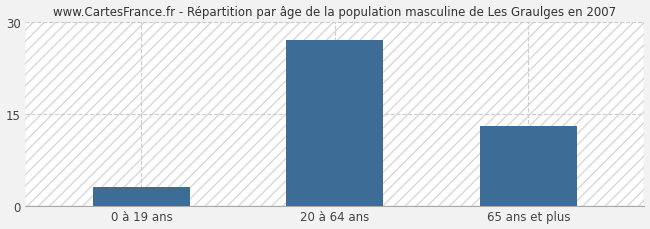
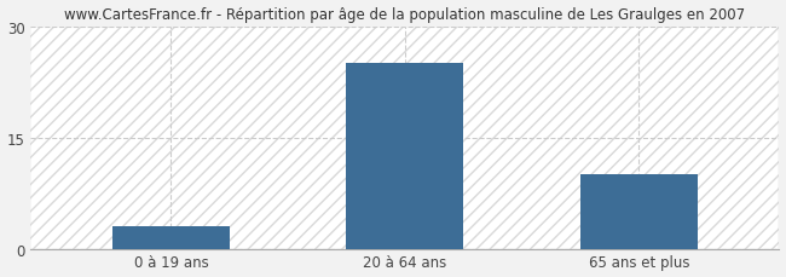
20 à 64 ans: 27 -> 25
65 ans et plus: 13 -> 10
